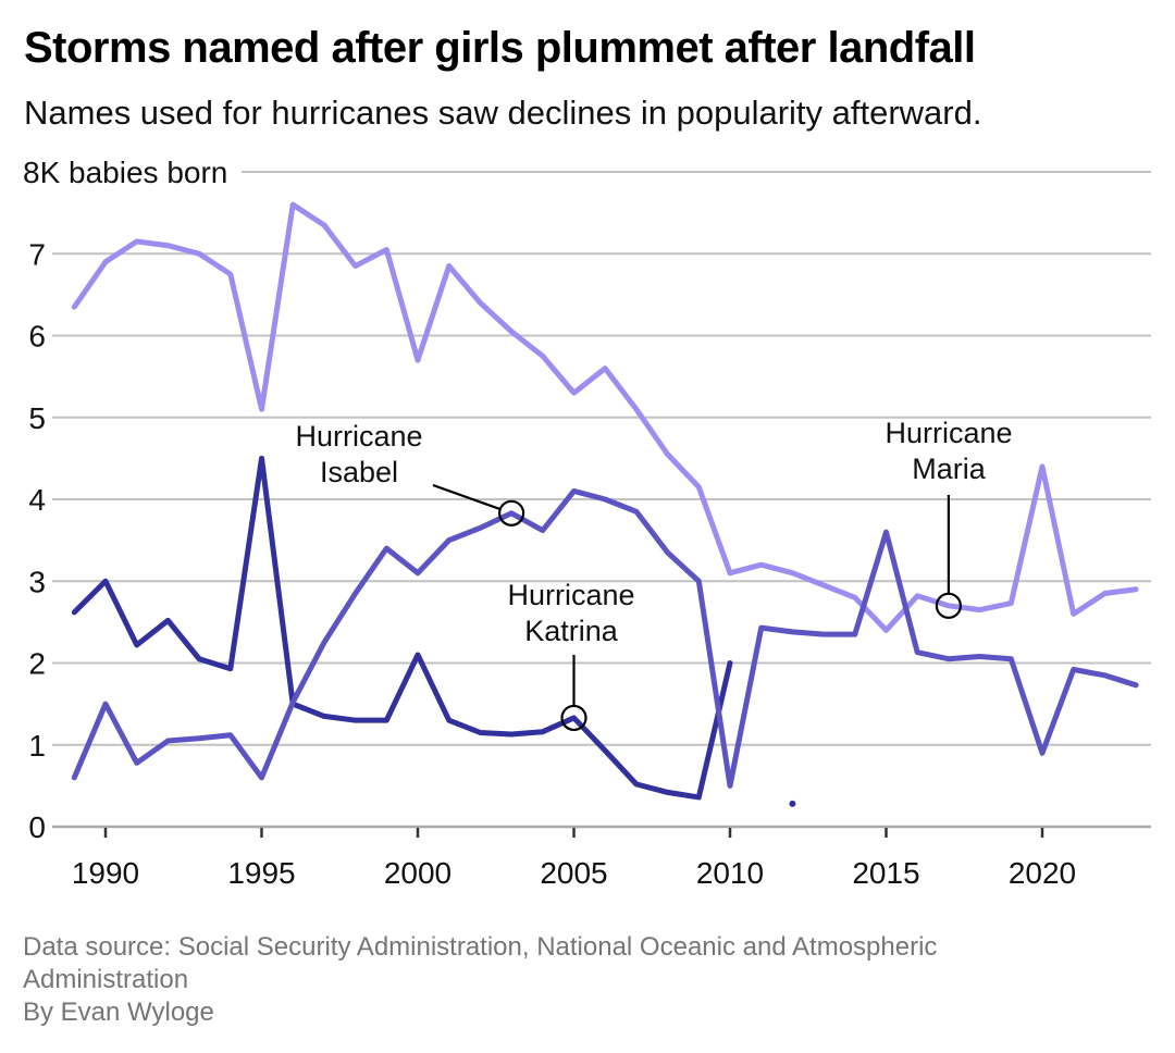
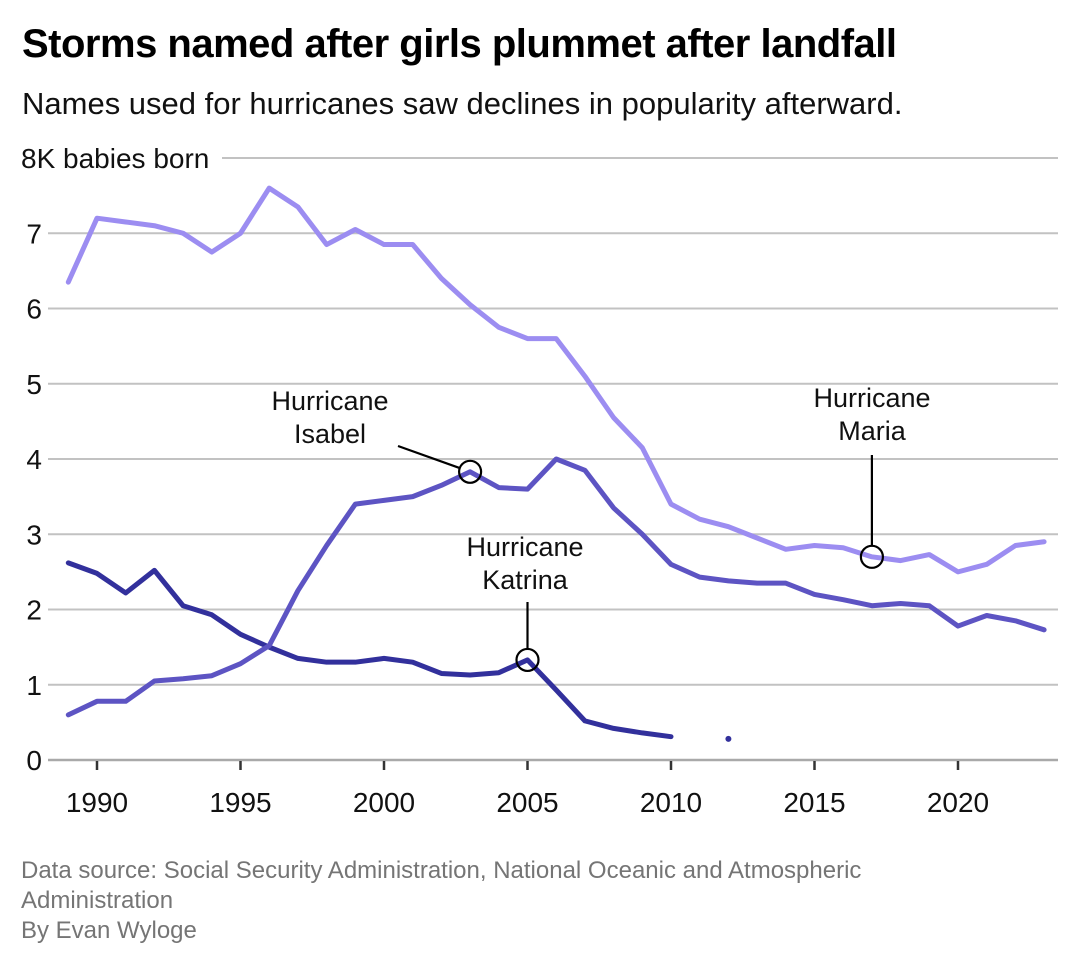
Maria/1990: 6.9 -> 7.2
Isabel/1990: 1.5 -> 0.8
Katrina/1990: 3.0 -> 2.5
Maria/1995: 5.1 -> 7.0
Isabel/1995: 0.6 -> 1.3
Katrina/1995: 4.5 -> 1.7
Maria/2000: 5.7 -> 6.8
Isabel/2000: 3.1 -> 3.5
Katrina/2000: 2.1 -> 1.4
Maria/2005: 5.3 -> 5.6
Isabel/2005: 4.1 -> 3.6
Maria/2010: 3.1 -> 3.4
Isabel/2010: 0.5 -> 2.6
Katrina/2010: 2.0 -> 0.3
Maria/2015: 2.4 -> 2.9
Isabel/2015: 3.6 -> 2.2
Maria/2020: 4.4 -> 2.5
Isabel/2020: 0.9 -> 1.8
